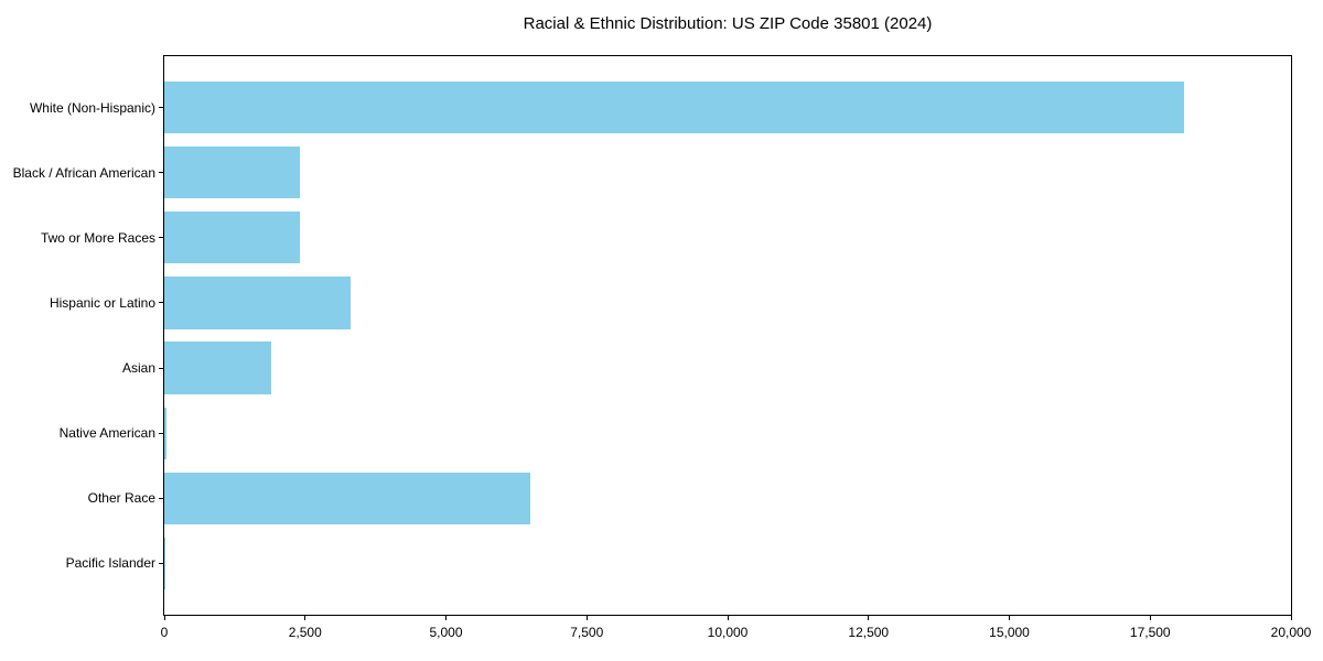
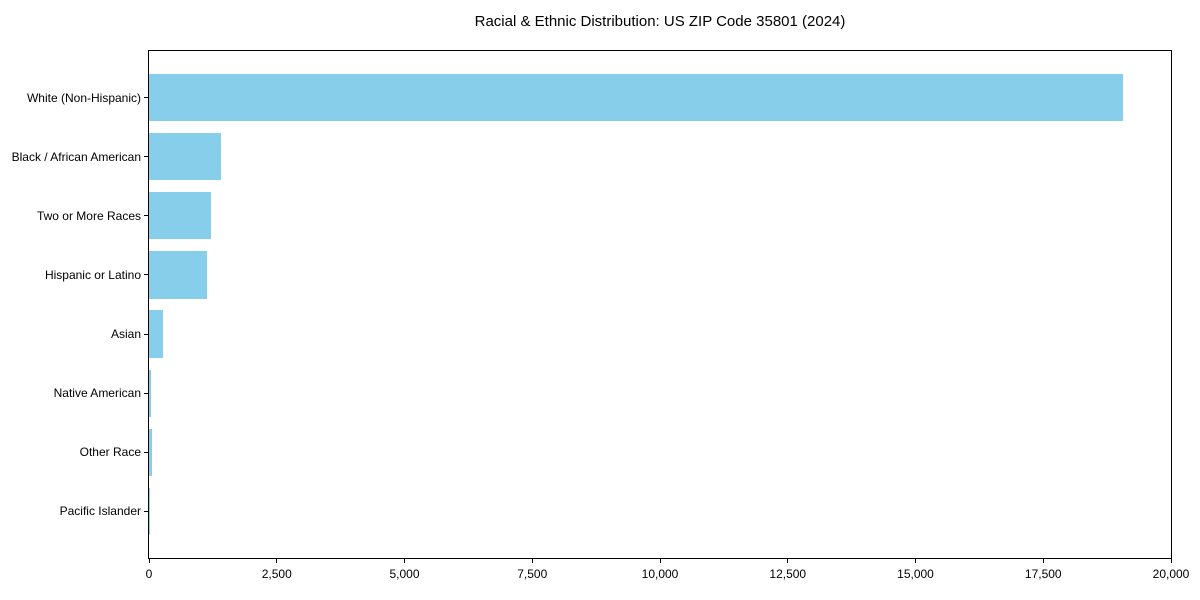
White (Non-Hispanic): 18100 -> 19100
Black / African American: 2400 -> 1400
Two or More Races: 2400 -> 1200
Hispanic or Latino: 3300 -> 1100
Asian: 1900 -> 300
Other Race: 6500 -> 100
